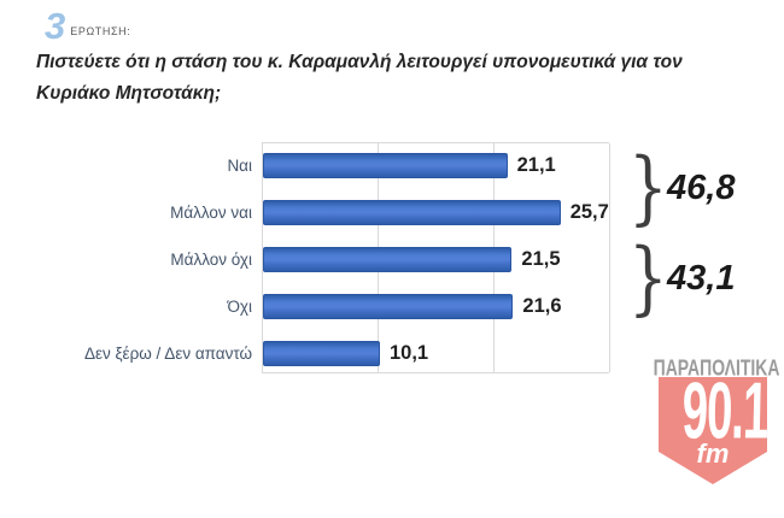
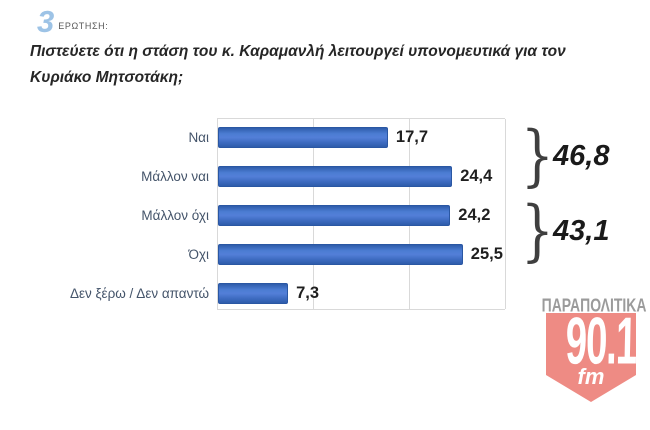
Ναι: 21,1 -> 17,7
Μάλλον ναι: 25,7 -> 24,4
Μάλλον όχι: 21,5 -> 24,2
Όχι: 21,6 -> 25,5
Δεν ξέρω / Δεν απαντώ: 10,1 -> 7,3
